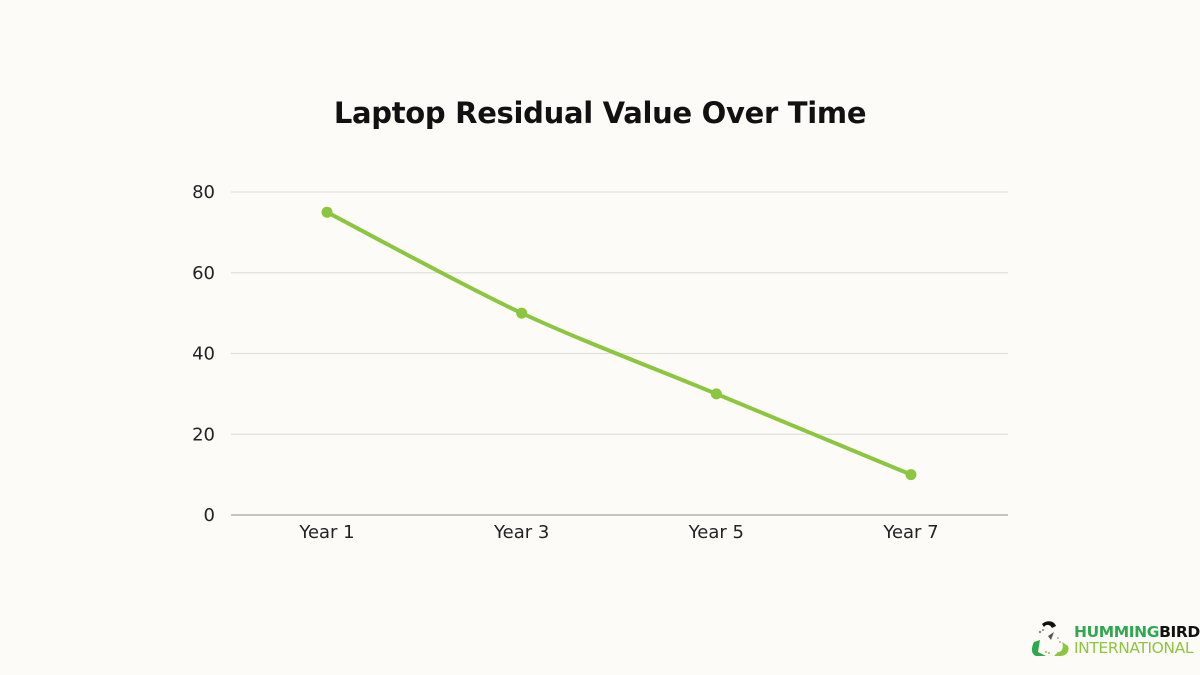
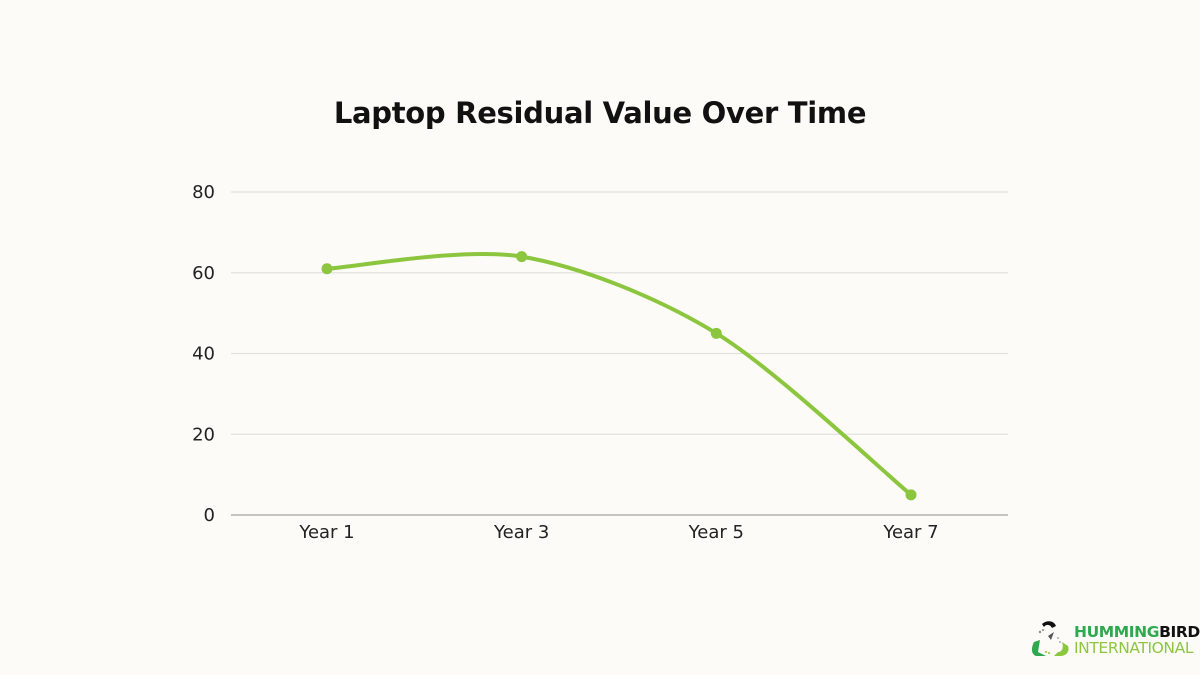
Year 1: 75 -> 61
Year 3: 50 -> 64
Year 5: 30 -> 45
Year 7: 10 -> 5
